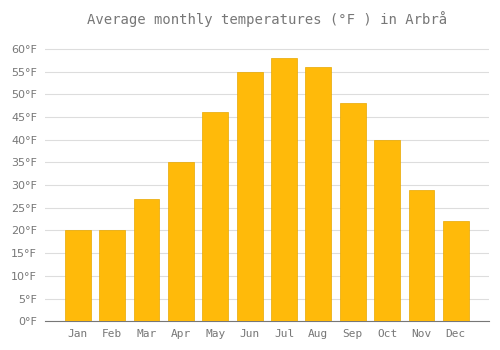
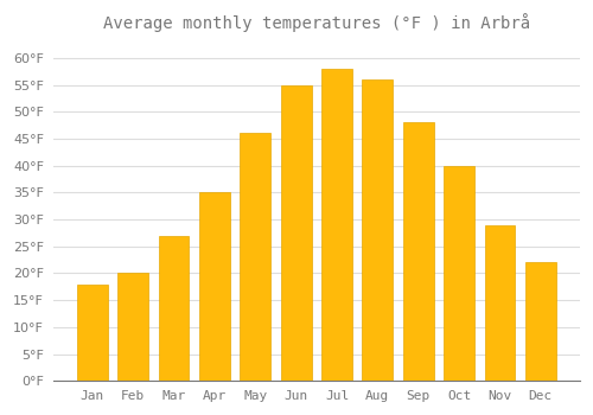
Jan: 20°F -> 18°F
